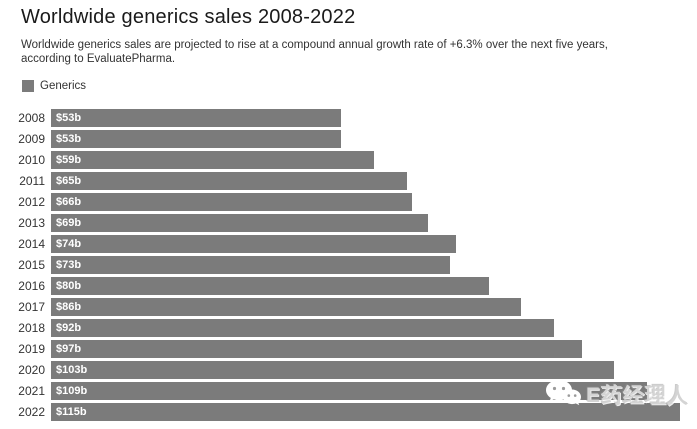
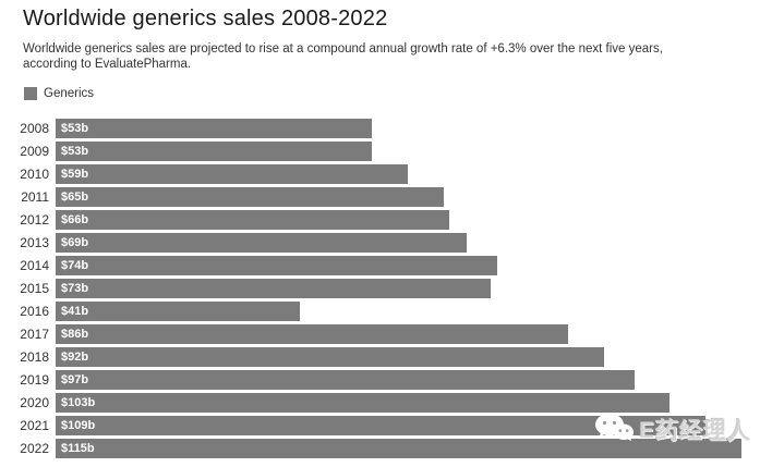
2016: $80b -> $41b
